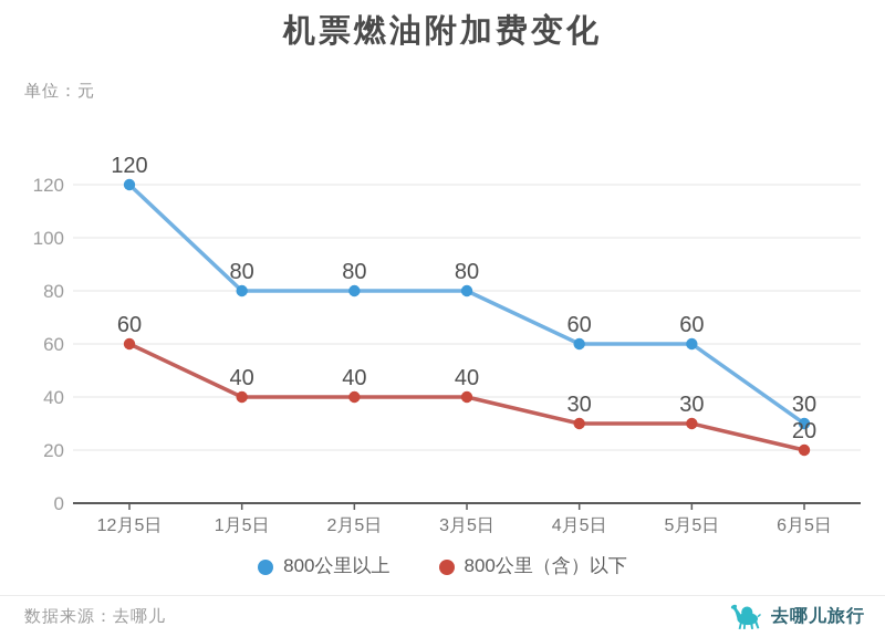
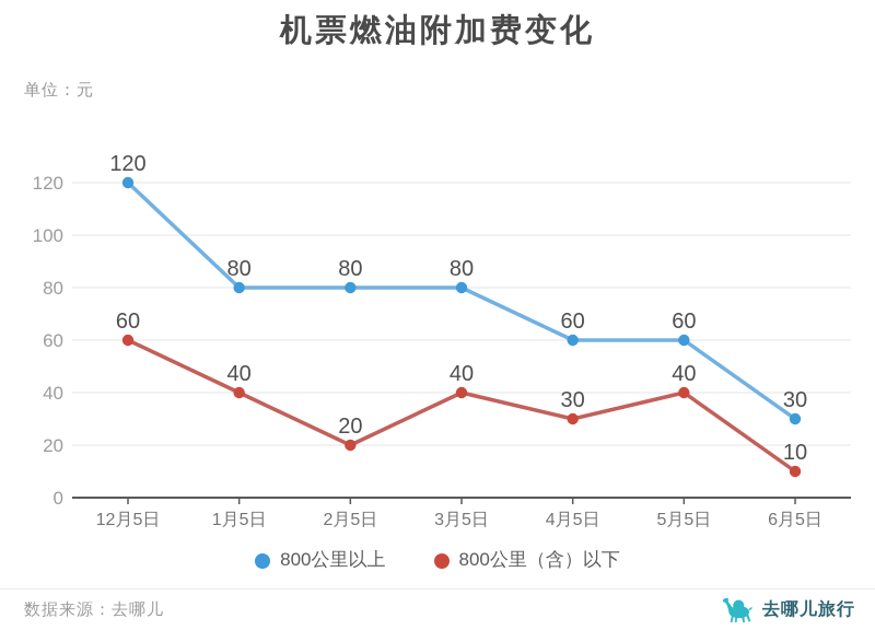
800公里（含）以下/2月5日: 40 -> 20
800公里（含）以下/5月5日: 30 -> 40
800公里（含）以下/6月5日: 20 -> 10
